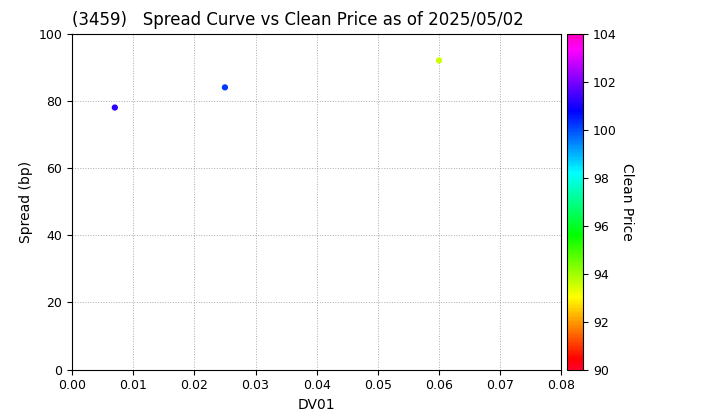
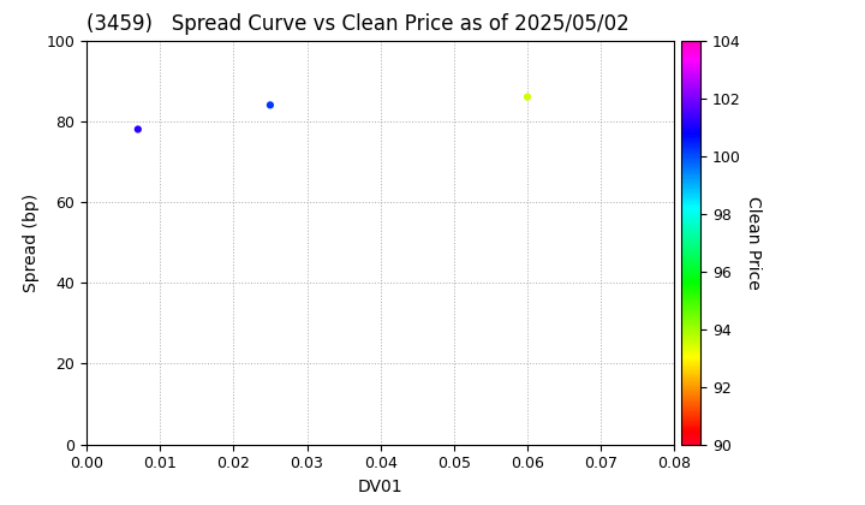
0.06: 92 -> 86
